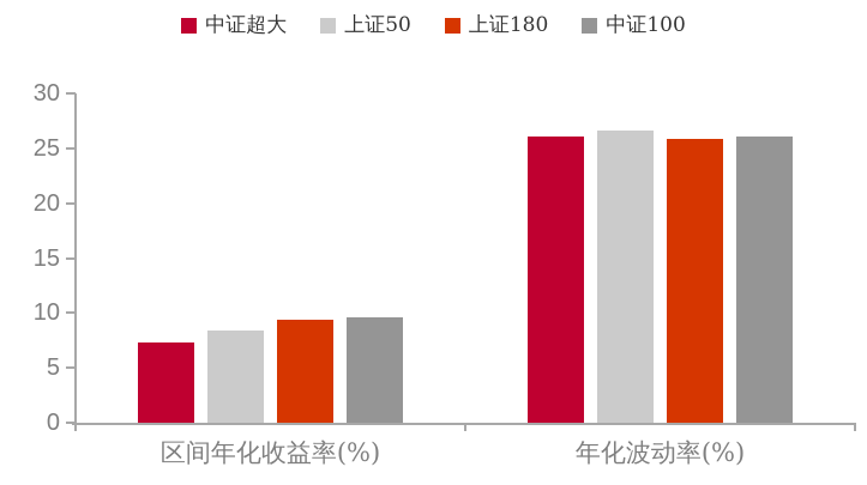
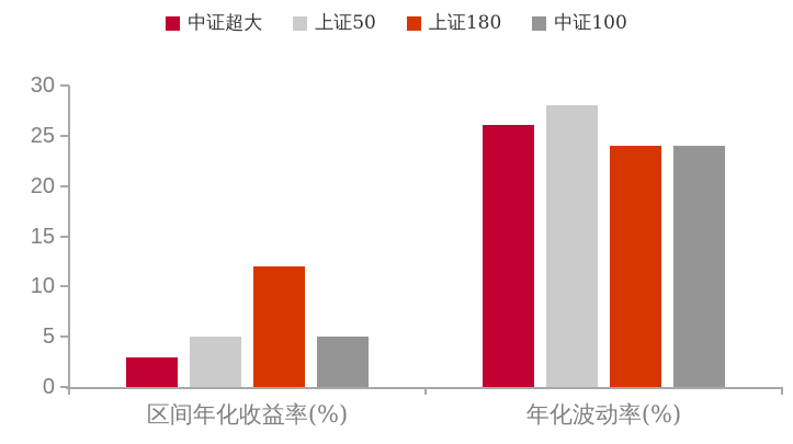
中证超大/区间年化收益率(%): 7 -> 3
上证50/区间年化收益率(%): 8 -> 5
上证180/区间年化收益率(%): 9 -> 12
中证100/区间年化收益率(%): 10 -> 5
上证50/年化波动率(%): 27 -> 28
上证180/年化波动率(%): 26 -> 24
中证100/年化波动率(%): 26 -> 24
